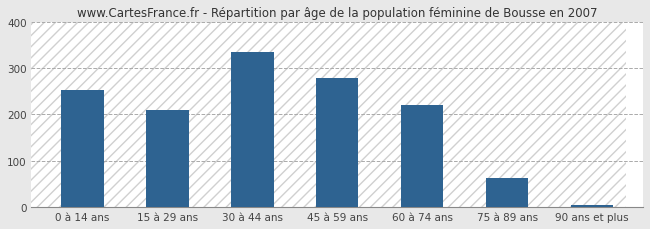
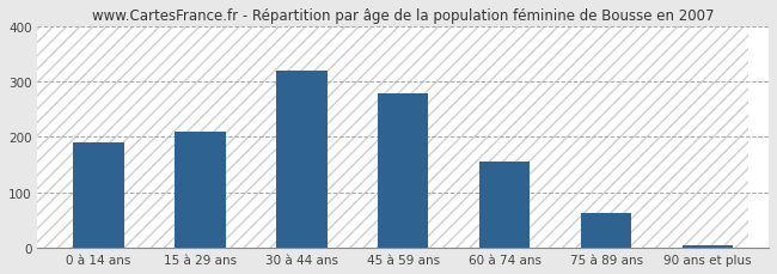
0 à 14 ans: 252 -> 190
30 à 44 ans: 335 -> 320
60 à 74 ans: 220 -> 155
